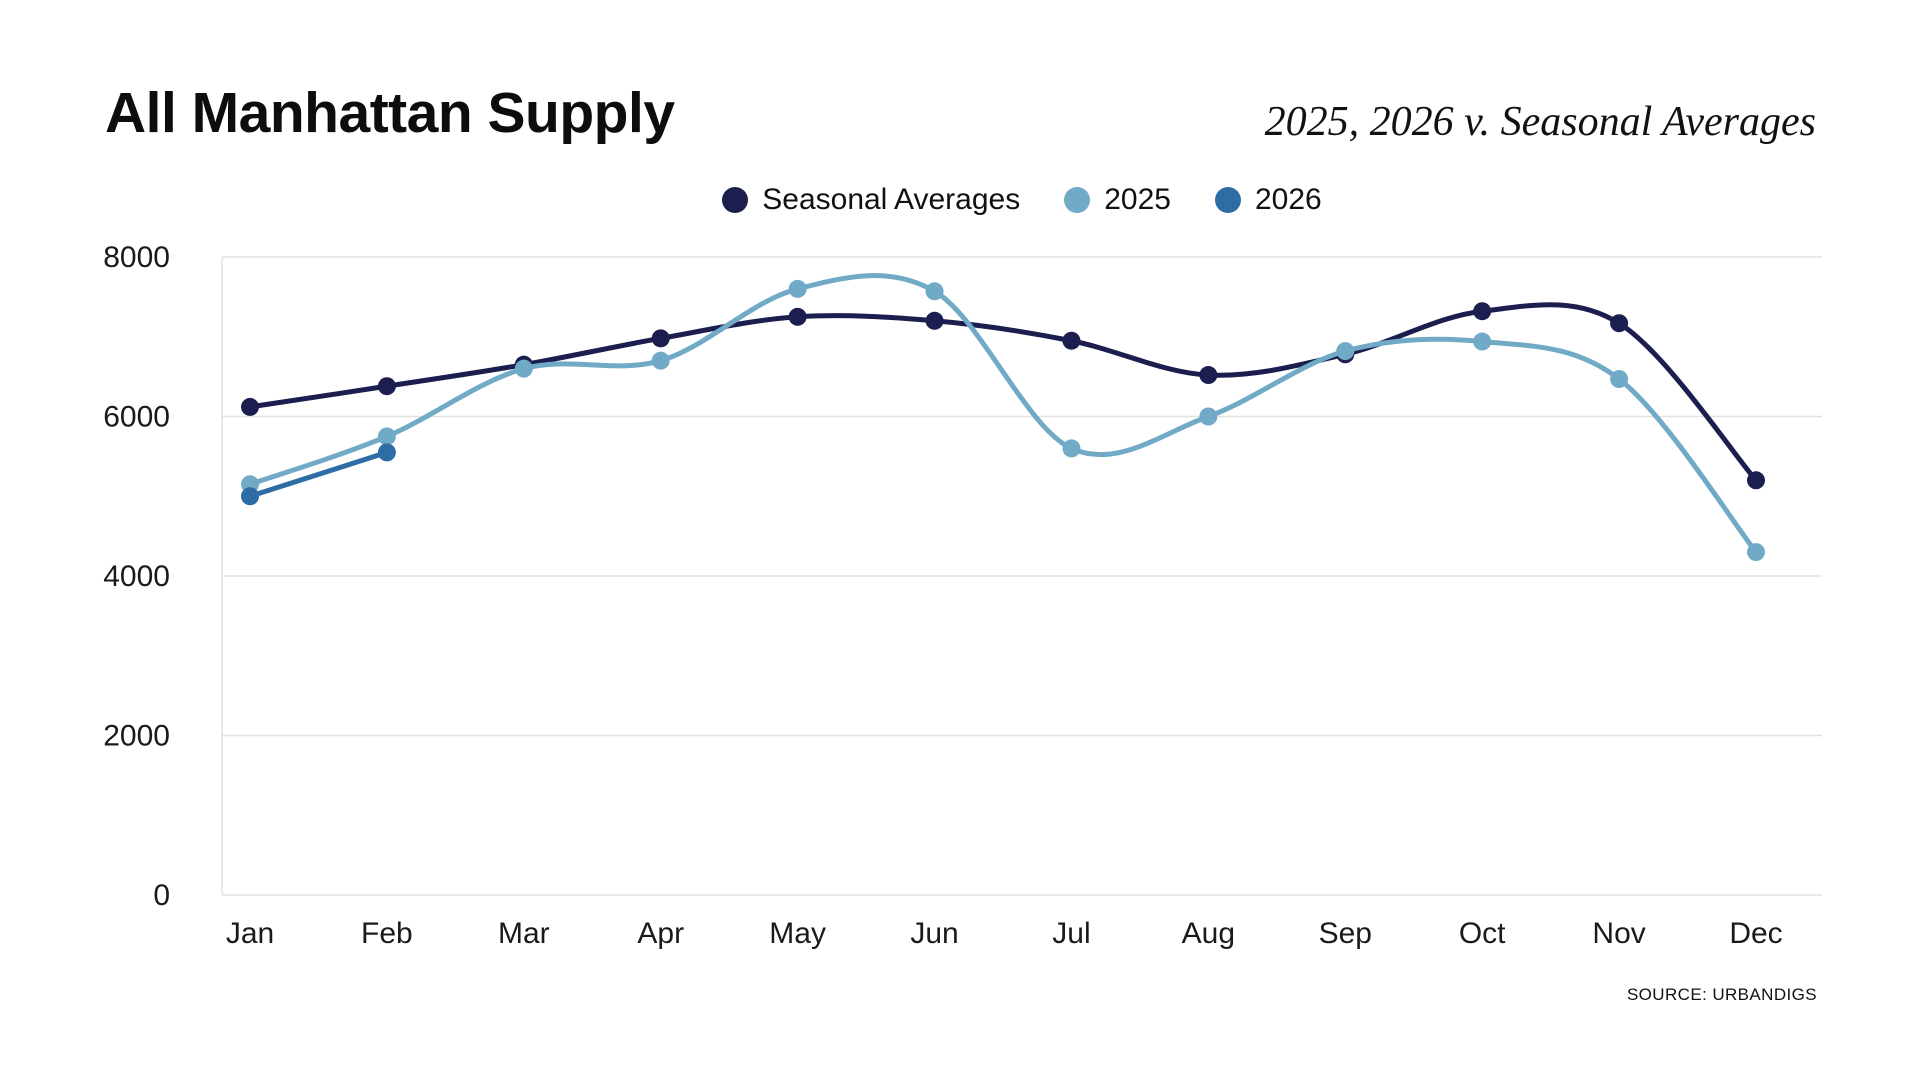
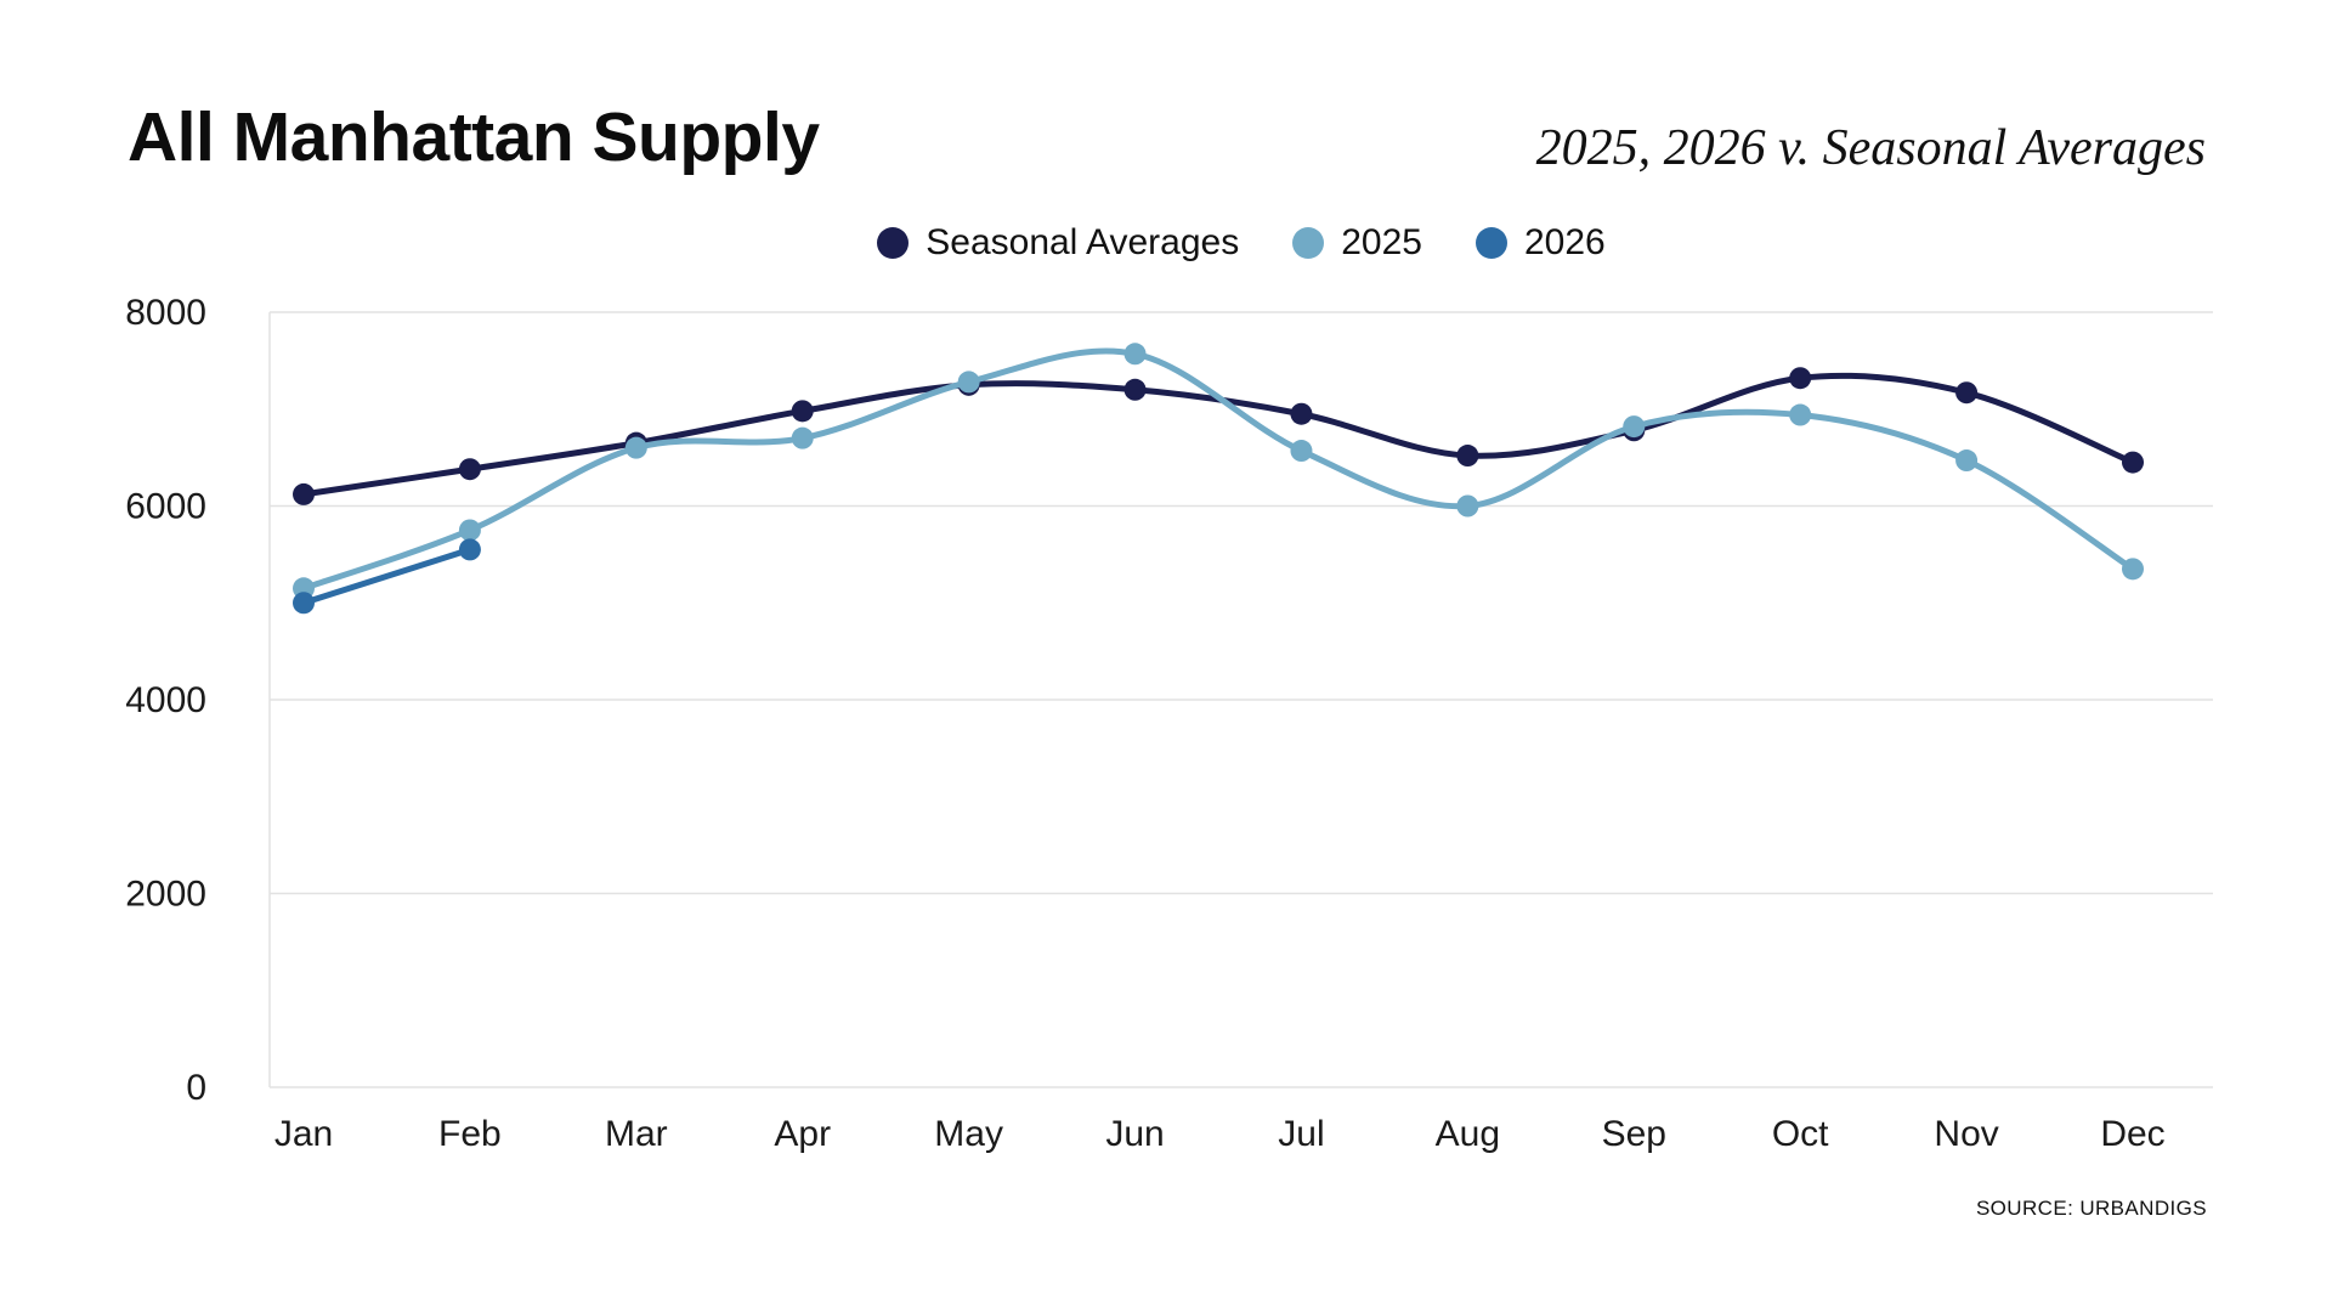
2025/May: 7600 -> 7300
2025/Jul: 5600 -> 6600
Seasonal Averages/Dec: 5200 -> 6400
2025/Dec: 4300 -> 5400
